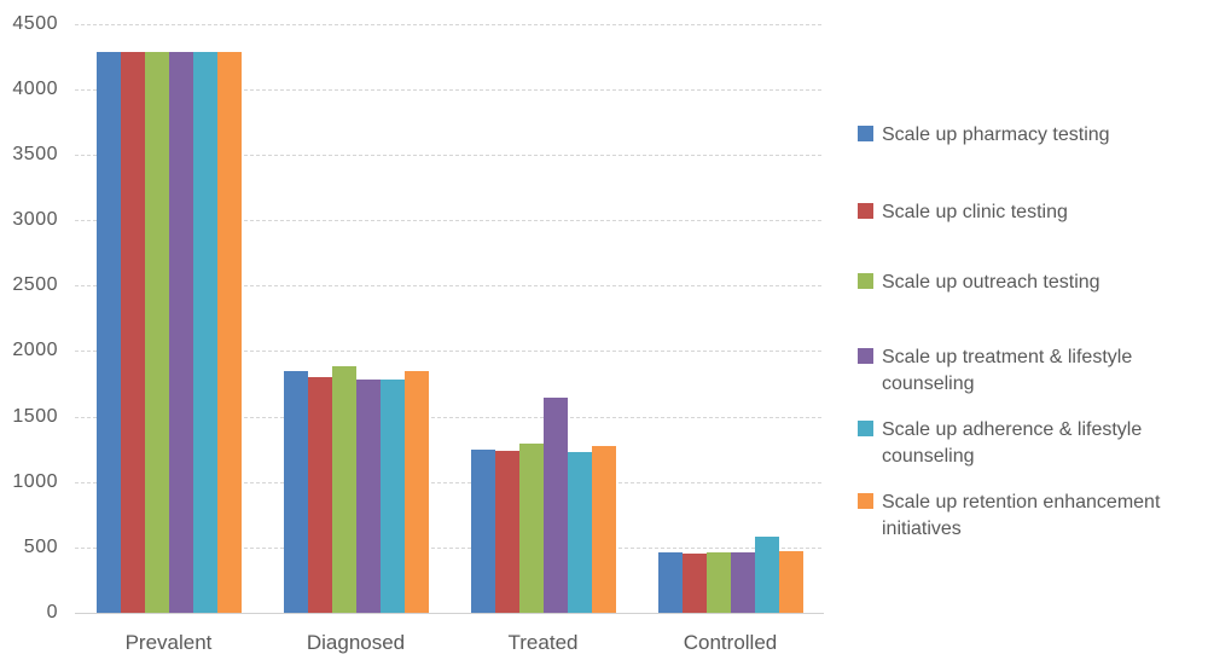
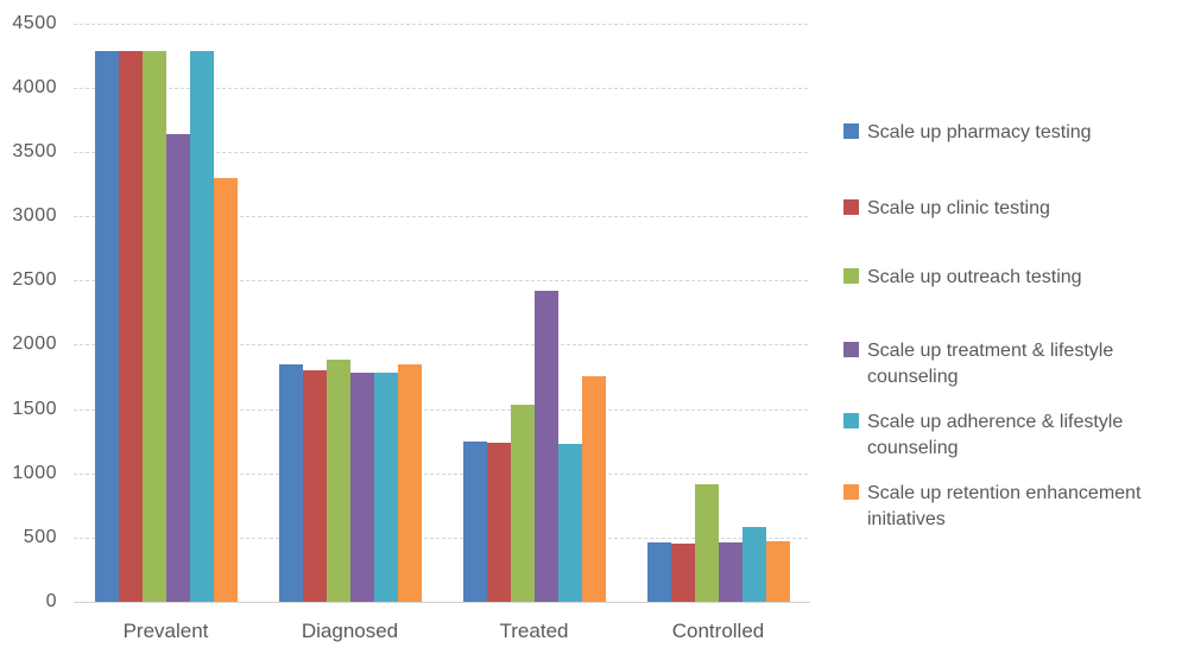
Scale up treatment & lifestyle counseling/Prevalent: 4280 -> 3640
Scale up retention enhancement initiatives/Prevalent: 4280 -> 3300
Scale up outreach testing/Treated: 1300 -> 1530
Scale up treatment & lifestyle counseling/Treated: 1640 -> 2420
Scale up retention enhancement initiatives/Treated: 1270 -> 1750
Scale up outreach testing/Controlled: 460 -> 910
